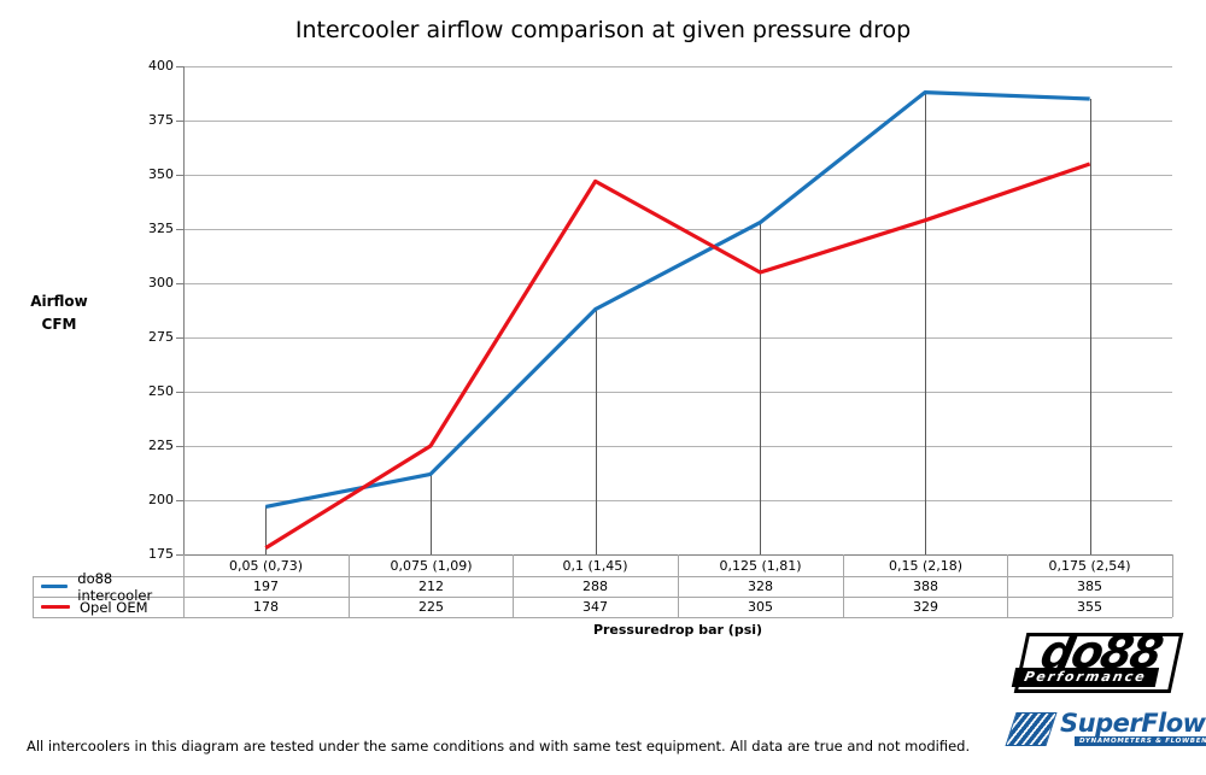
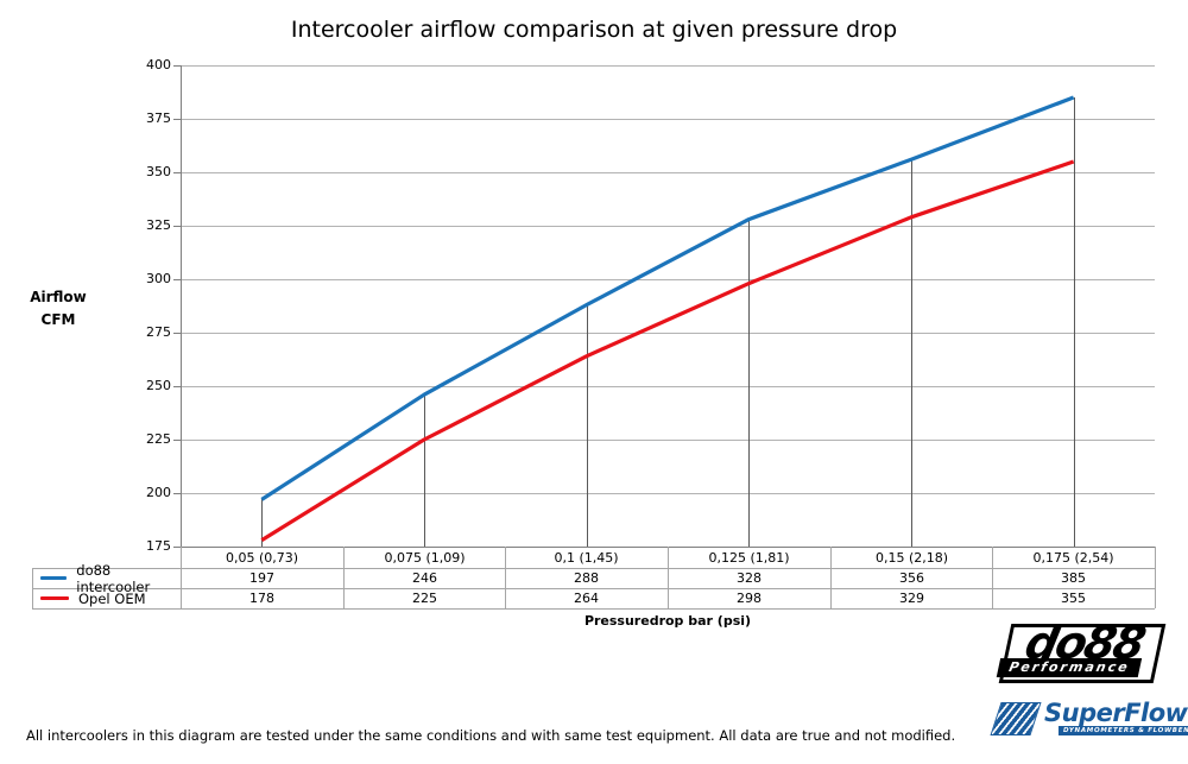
do88 intercooler/0,075 (1,09): 212 -> 246
Opel OEM/0,1 (1,45): 347 -> 264
Opel OEM/0,125 (1,81): 305 -> 298
do88 intercooler/0,15 (2,18): 388 -> 356
